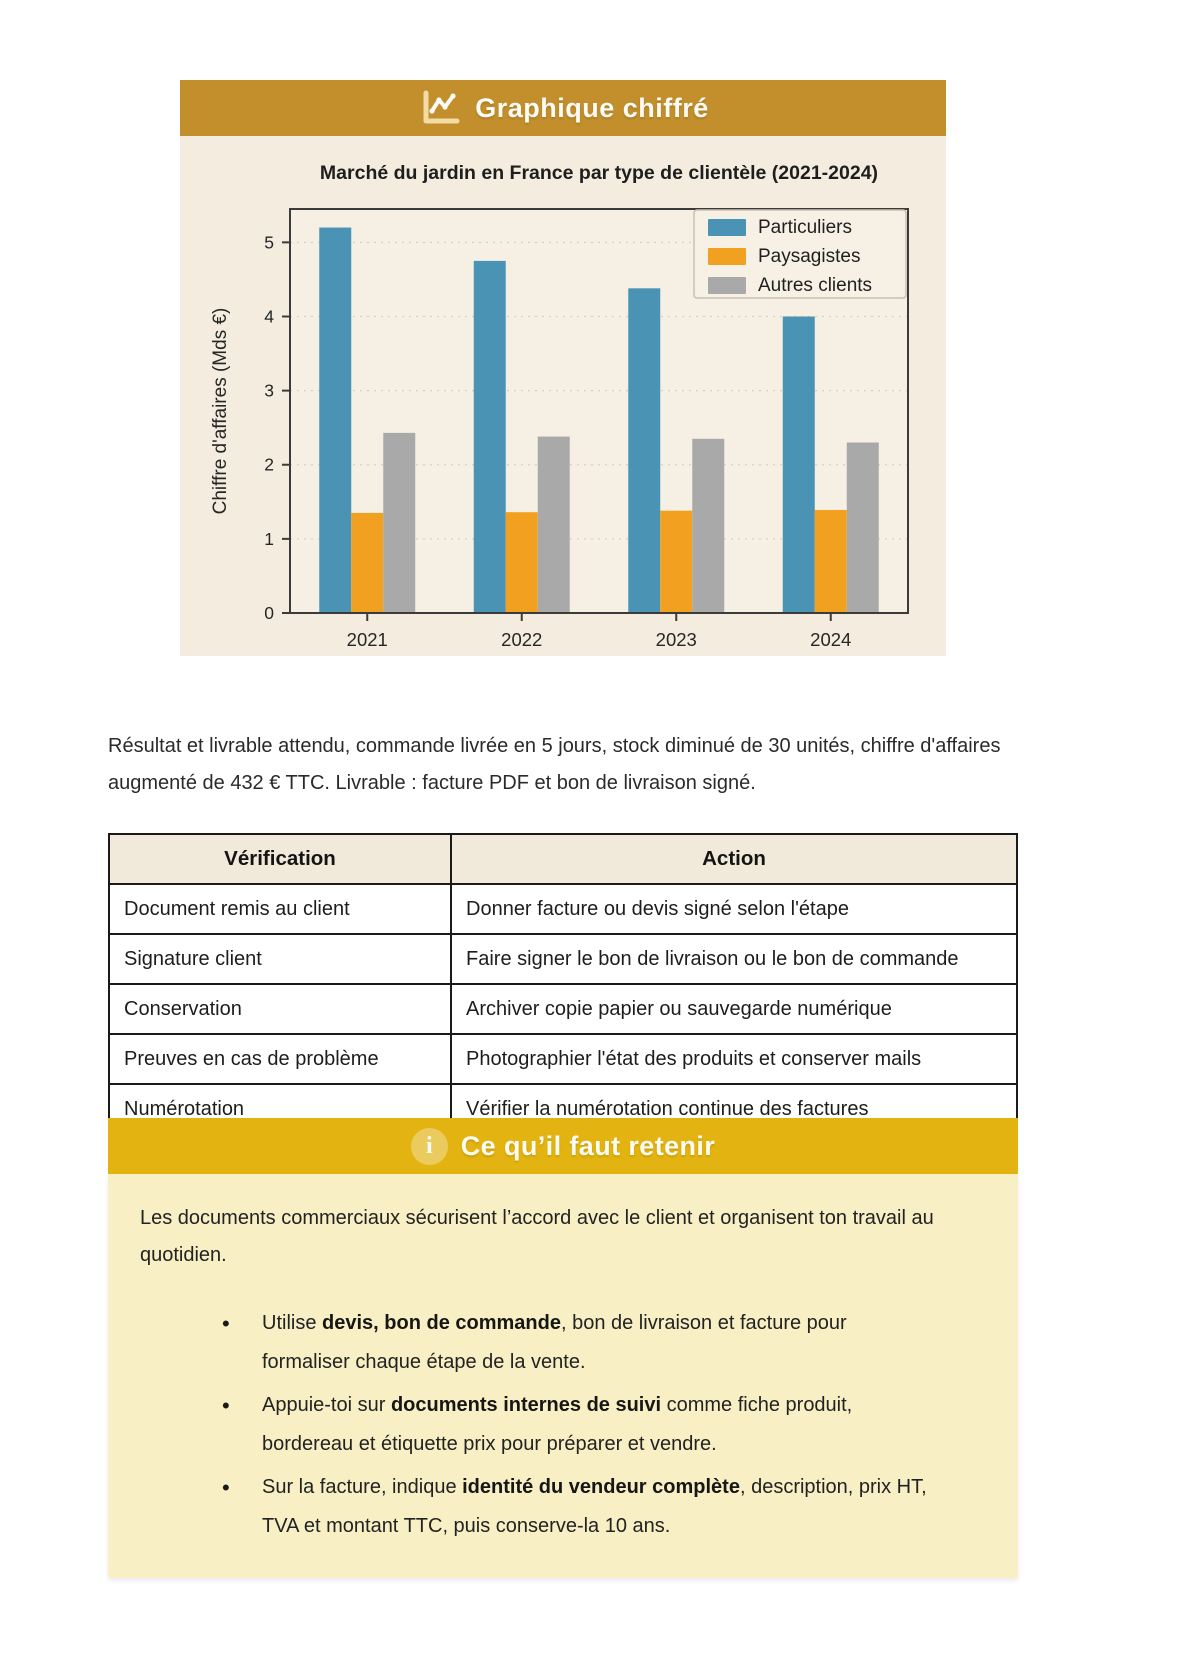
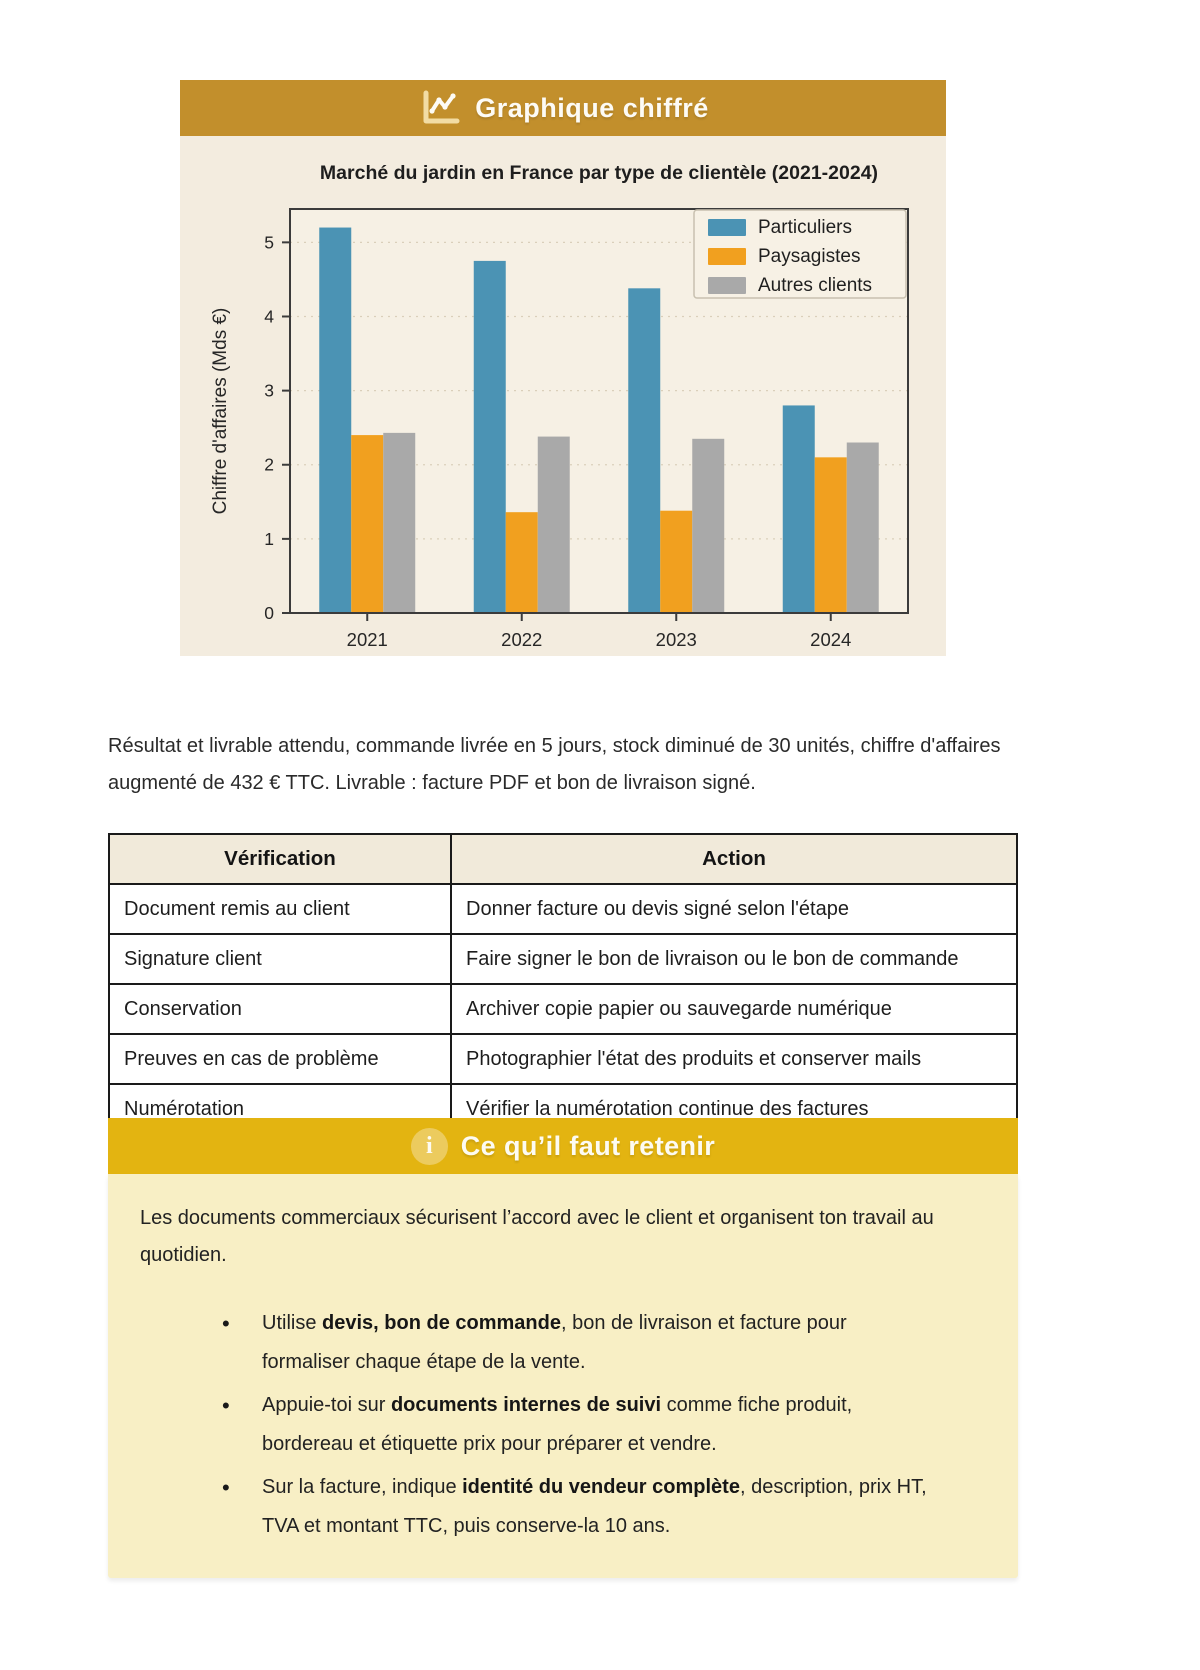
Paysagistes/2021: 1.4 -> 2.4
Particuliers/2024: 4.0 -> 2.8
Paysagistes/2024: 1.4 -> 2.1
